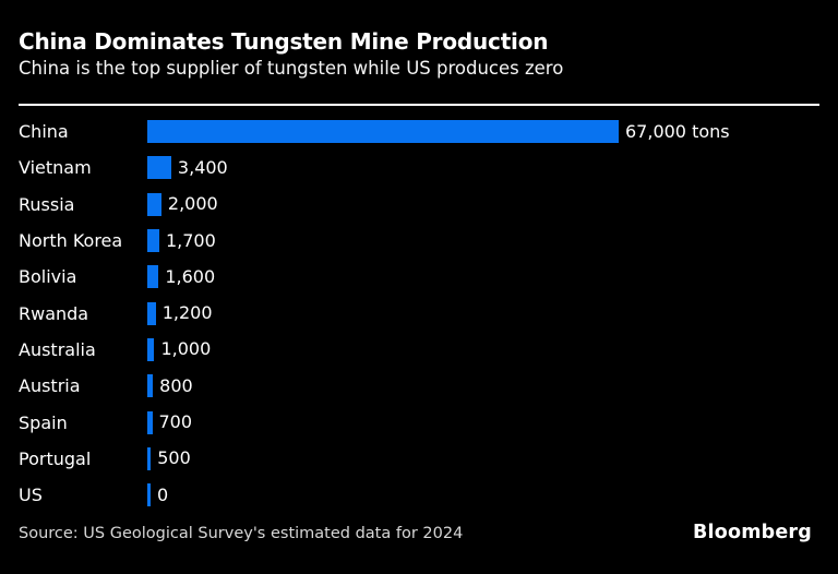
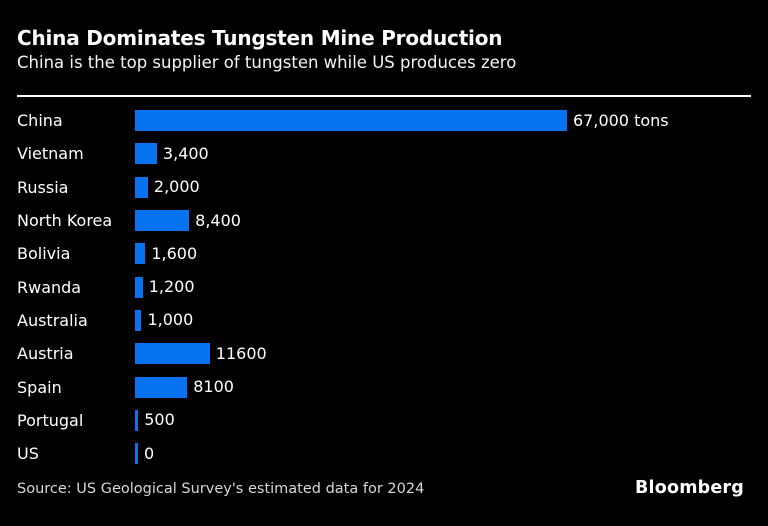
North Korea: 1,700 -> 8,400
Austria: 800 -> 11600
Spain: 700 -> 8100
